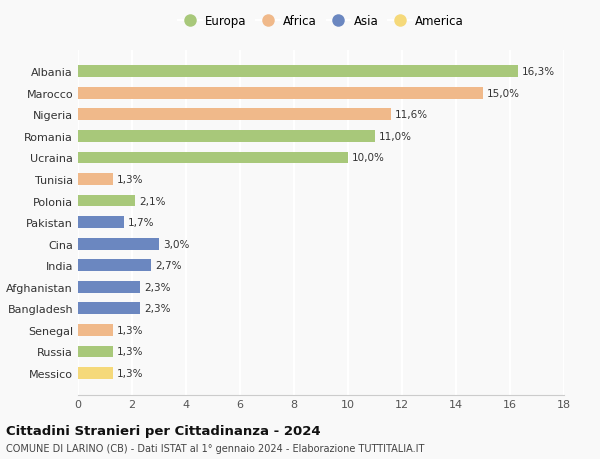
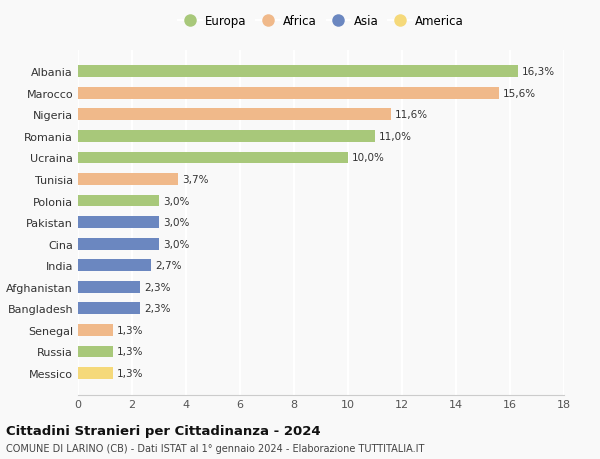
Marocco: 15,0% -> 15,6%
Tunisia: 1,3% -> 3,7%
Polonia: 2,1% -> 3,0%
Pakistan: 1,7% -> 3,0%
